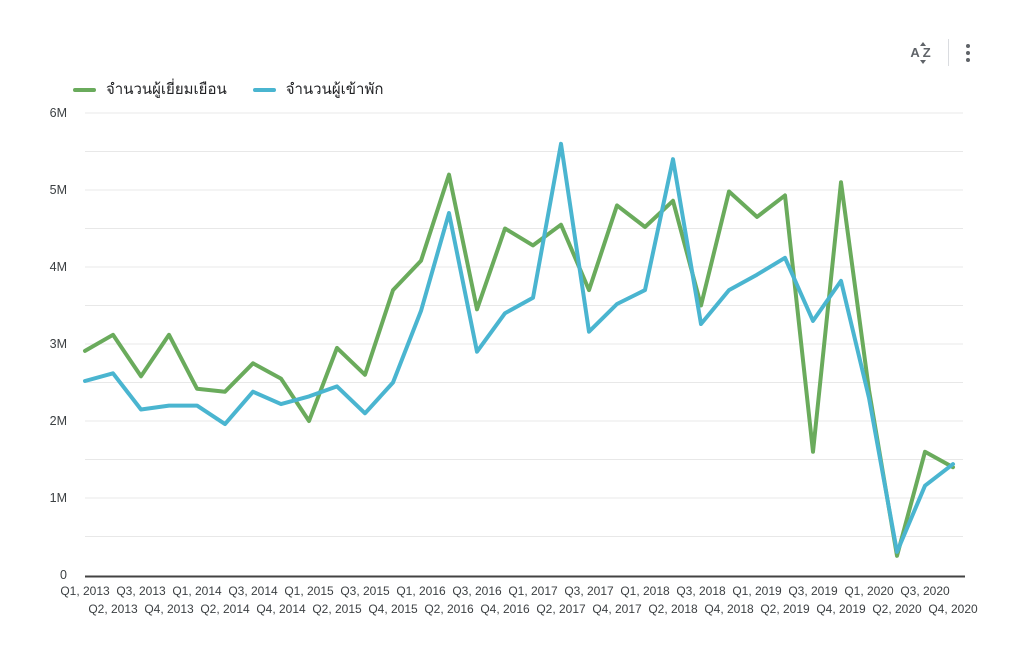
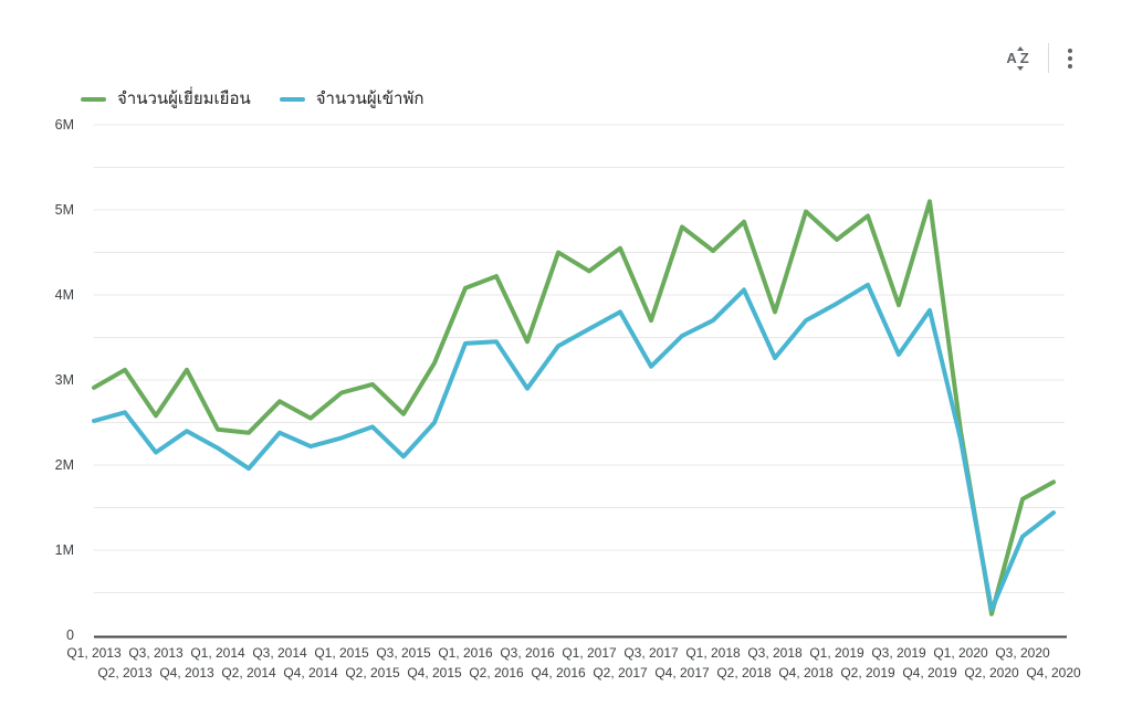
จำนวนผู้เข้าพัก/Q4, 2013: 2.2M -> 2.4M
จำนวนผู้เยี่ยมเยือน/Q1, 2015: 2.0M -> 2.9M
จำนวนผู้เยี่ยมเยือน/Q4, 2015: 3.7M -> 3.2M
จำนวนผู้เยี่ยมเยือน/Q2, 2016: 5.2M -> 4.2M
จำนวนผู้เข้าพัก/Q2, 2016: 4.7M -> 3.5M
จำนวนผู้เข้าพัก/Q2, 2017: 5.6M -> 3.8M
จำนวนผู้เข้าพัก/Q2, 2018: 5.4M -> 4.1M
จำนวนผู้เยี่ยมเยือน/Q3, 2018: 3.5M -> 3.8M
จำนวนผู้เยี่ยมเยือน/Q3, 2019: 1.6M -> 3.9M
จำนวนผู้เยี่ยมเยือน/Q4, 2020: 1.4M -> 1.8M
